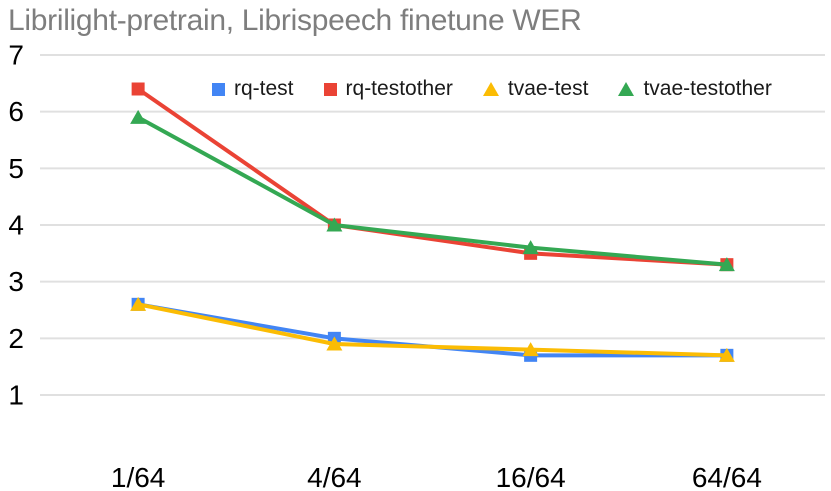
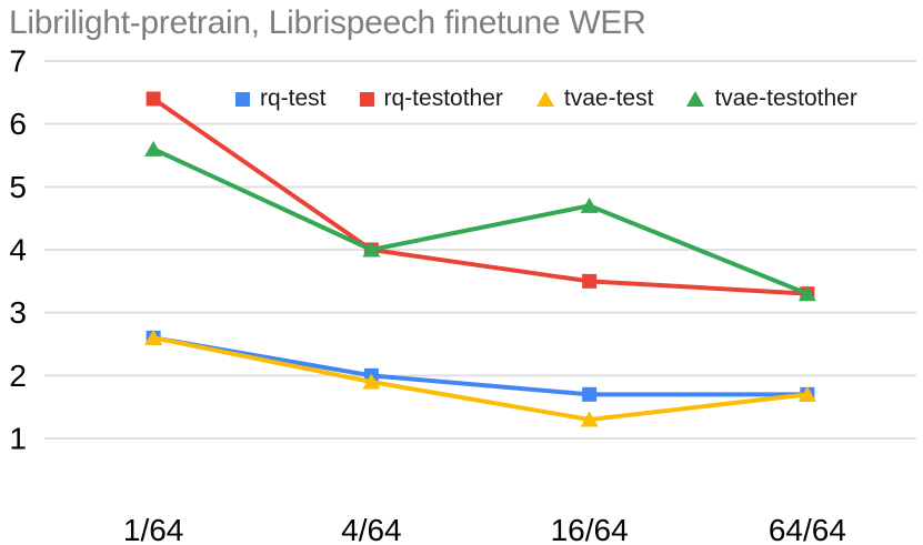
tvae-testother/1/64: 5.9 -> 5.6
tvae-test/16/64: 1.8 -> 1.3
tvae-testother/16/64: 3.6 -> 4.7
